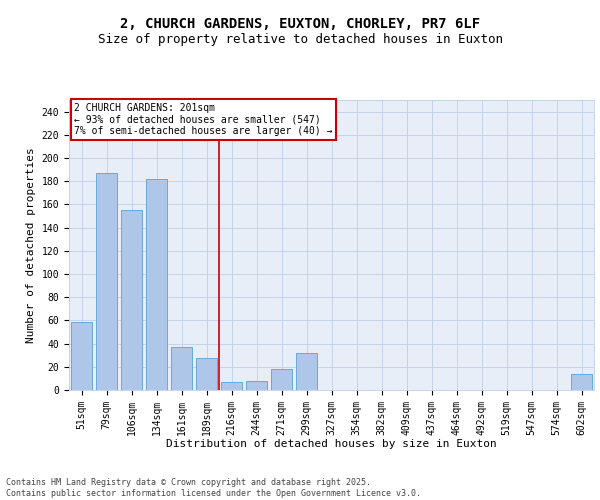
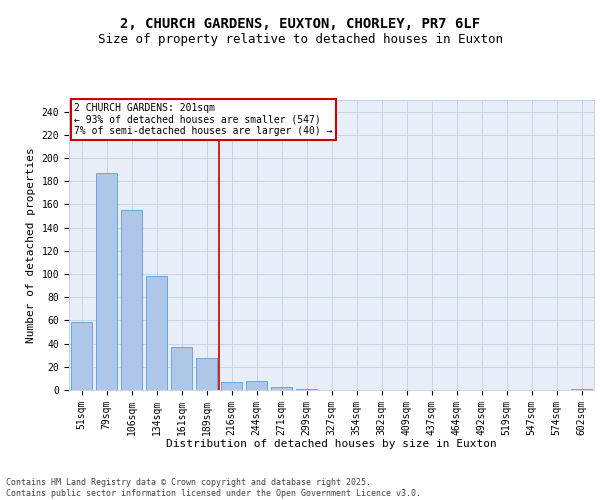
134sqm: 182 -> 98
271sqm: 18 -> 3
299sqm: 32 -> 1
602sqm: 14 -> 1
